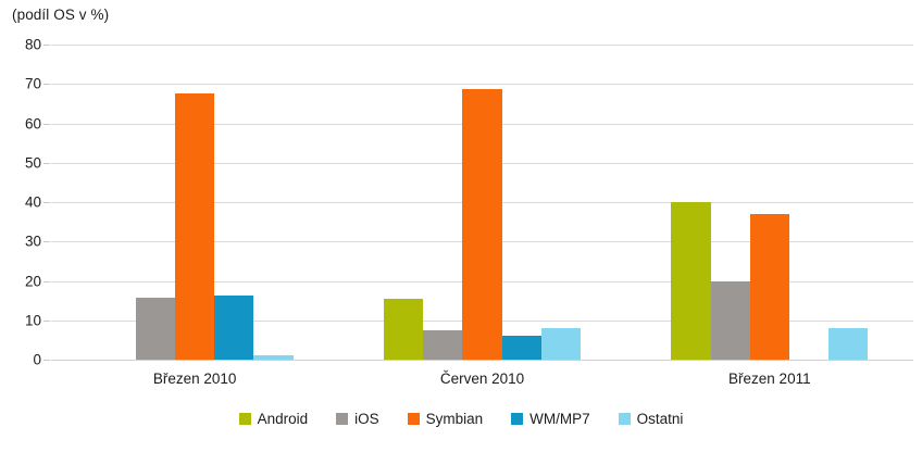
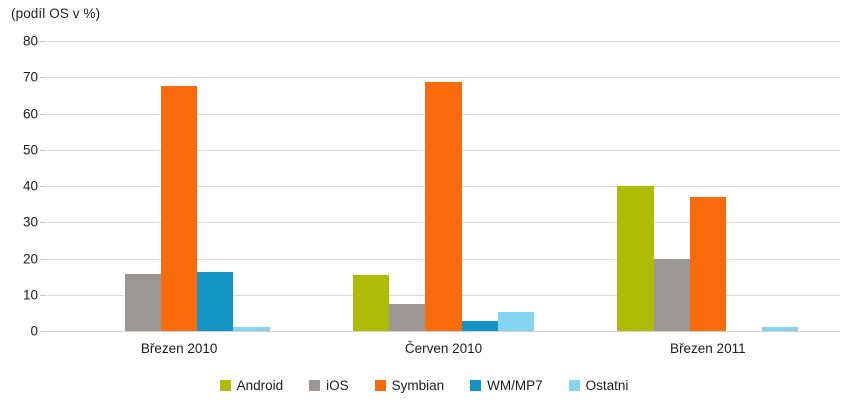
WM/MP7/Červen 2010: 6 -> 3
Ostatni/Červen 2010: 8 -> 5
Ostatni/Březen 2011: 8 -> 1
